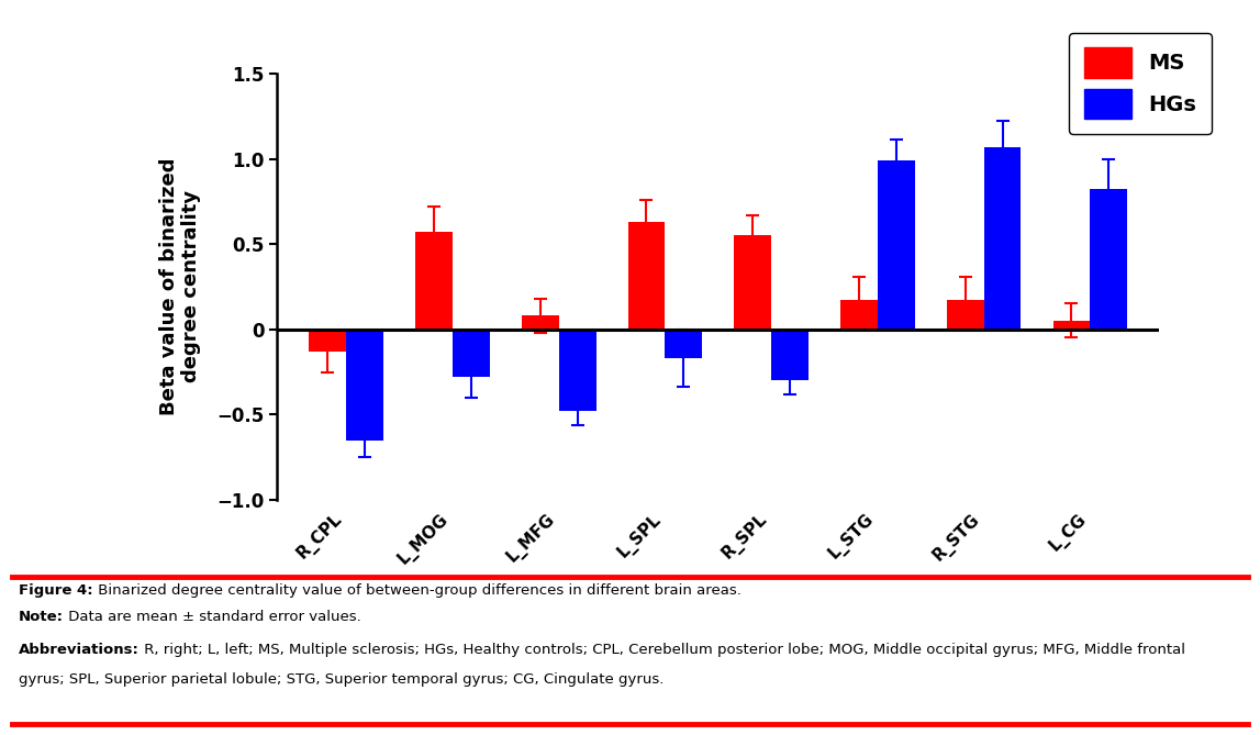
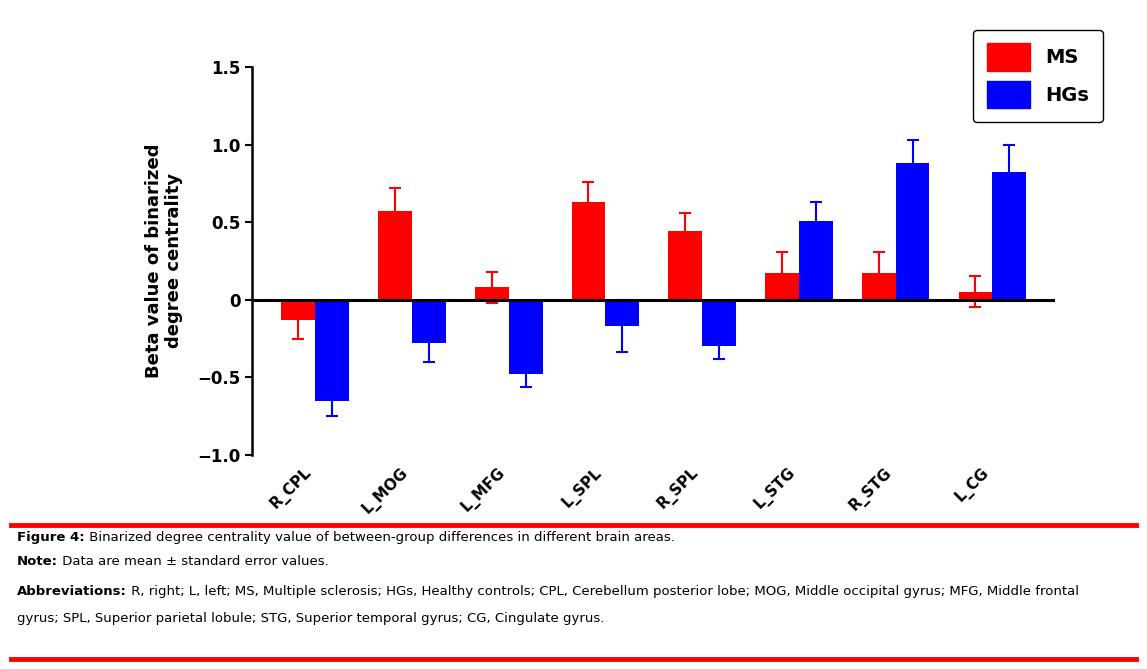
MS/R_SPL: 0.55 -> 0.44
HGs/L_STG: 0.99 -> 0.51
HGs/R_STG: 1.07 -> 0.88
